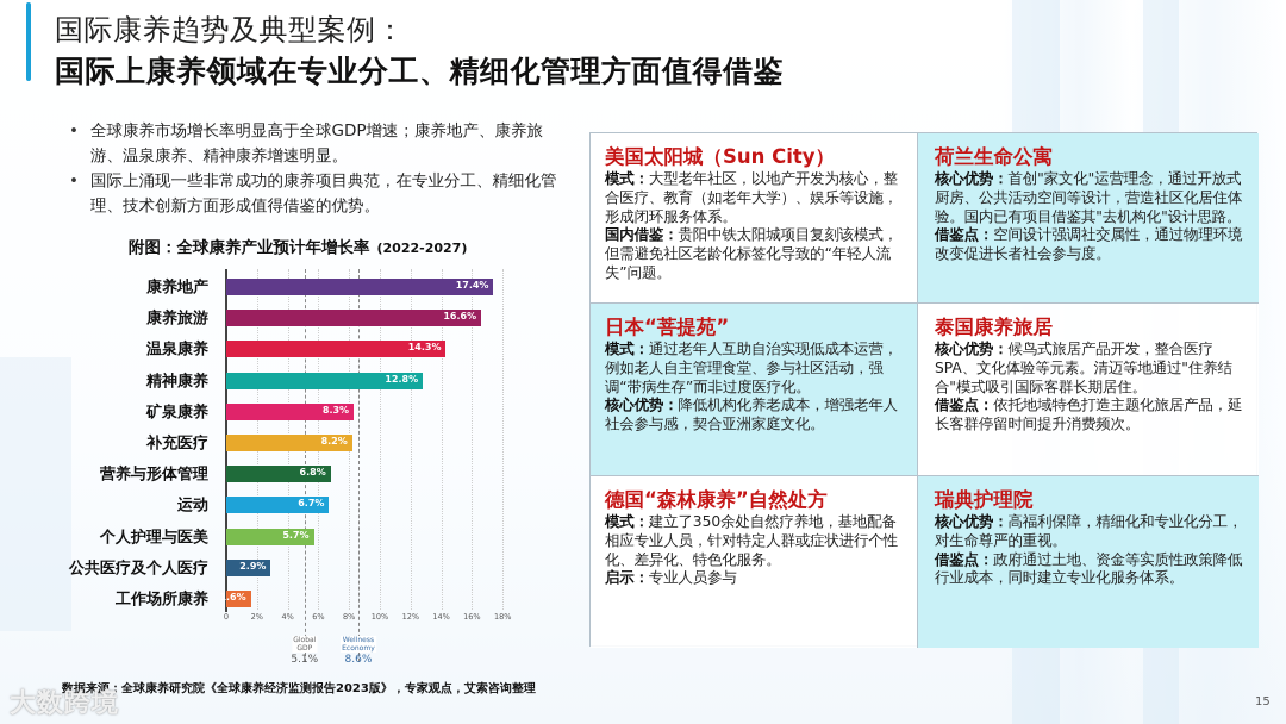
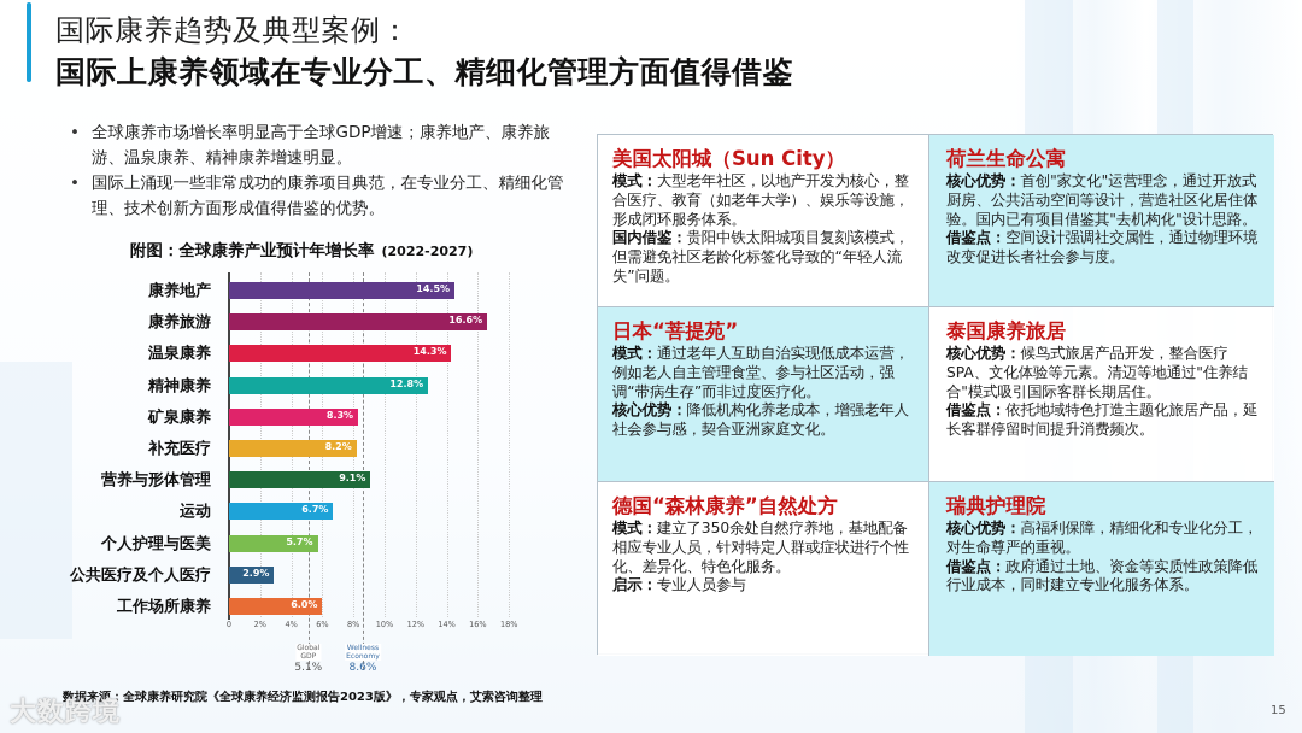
康养地产: 17.4% -> 14.5%
营养与形体管理: 6.8% -> 9.1%
工作场所康养: 1.6% -> 6.0%
